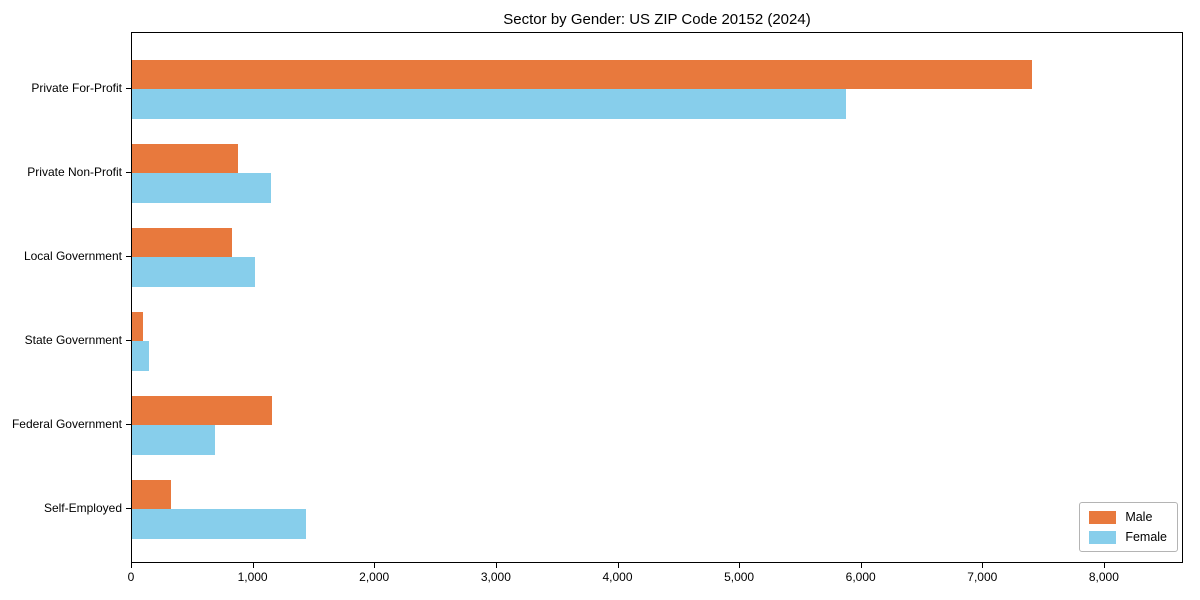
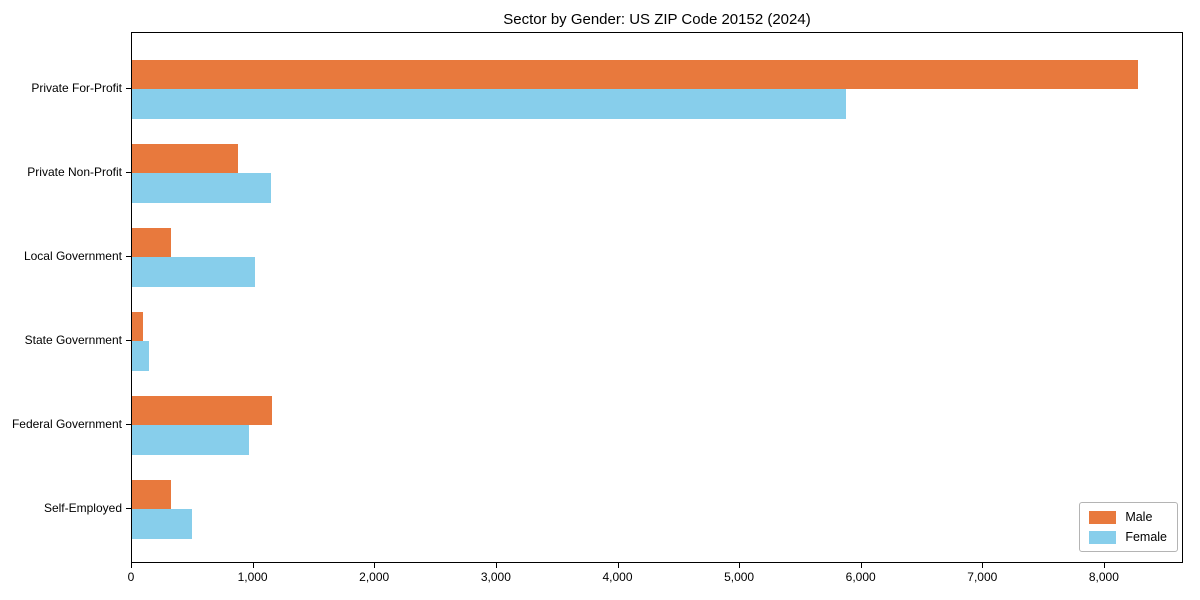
Male/Private For-Profit: 7400 -> 8270
Male/Local Government: 820 -> 320
Female/Federal Government: 680 -> 960
Female/Self-Employed: 1430 -> 490
